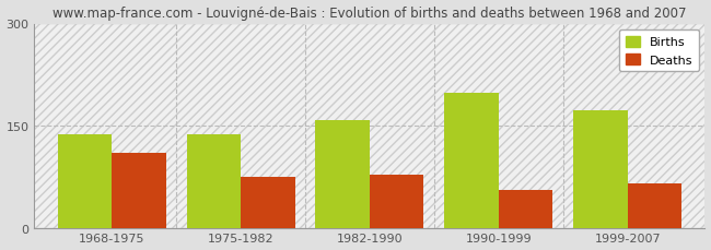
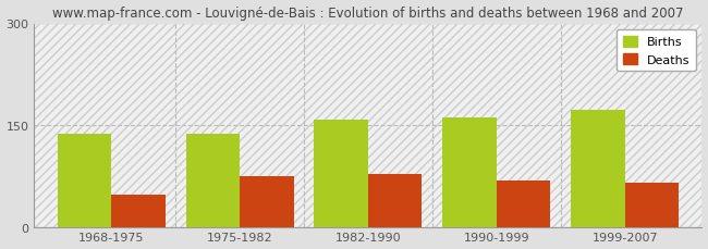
Deaths/1968-1975: 110 -> 48
Births/1990-1999: 198 -> 162
Deaths/1990-1999: 56 -> 68
